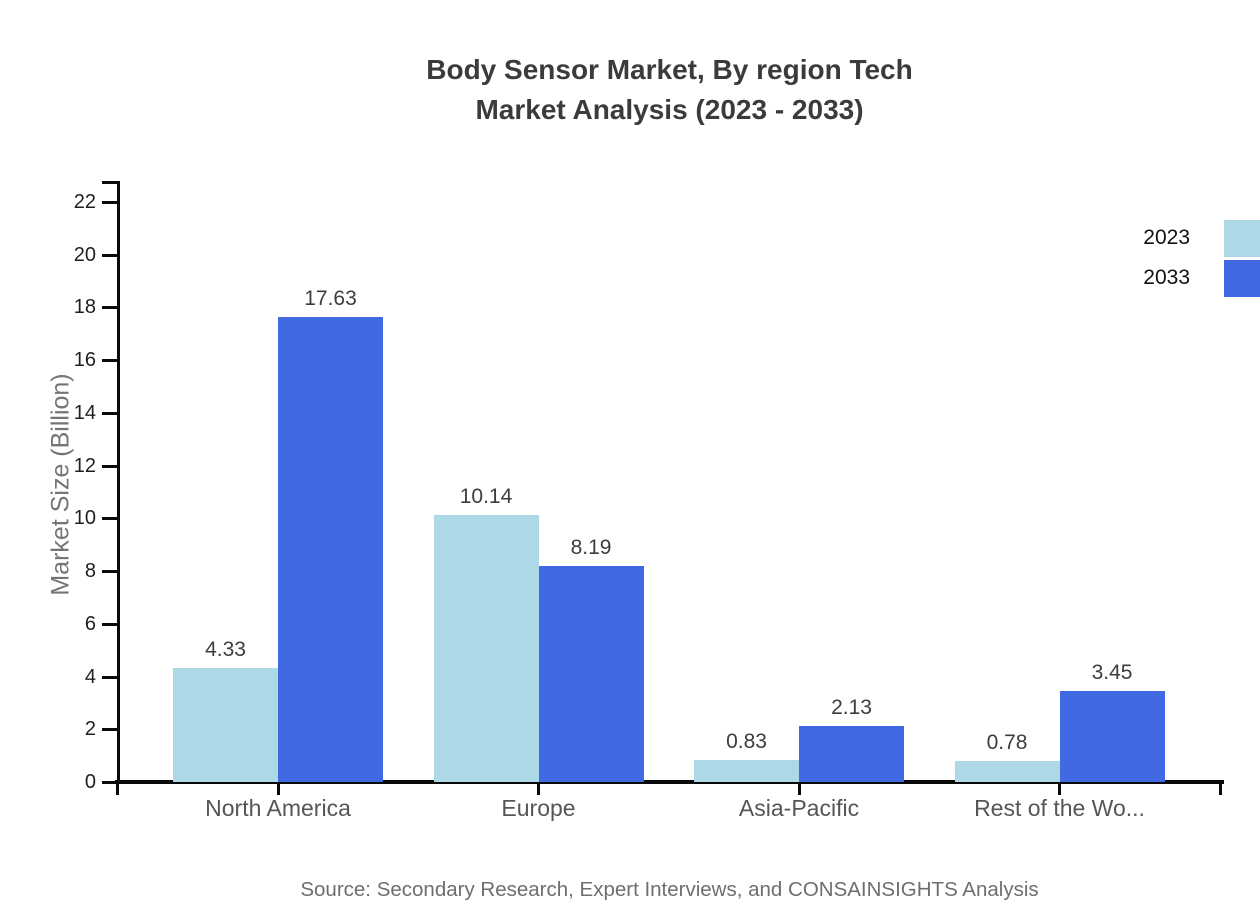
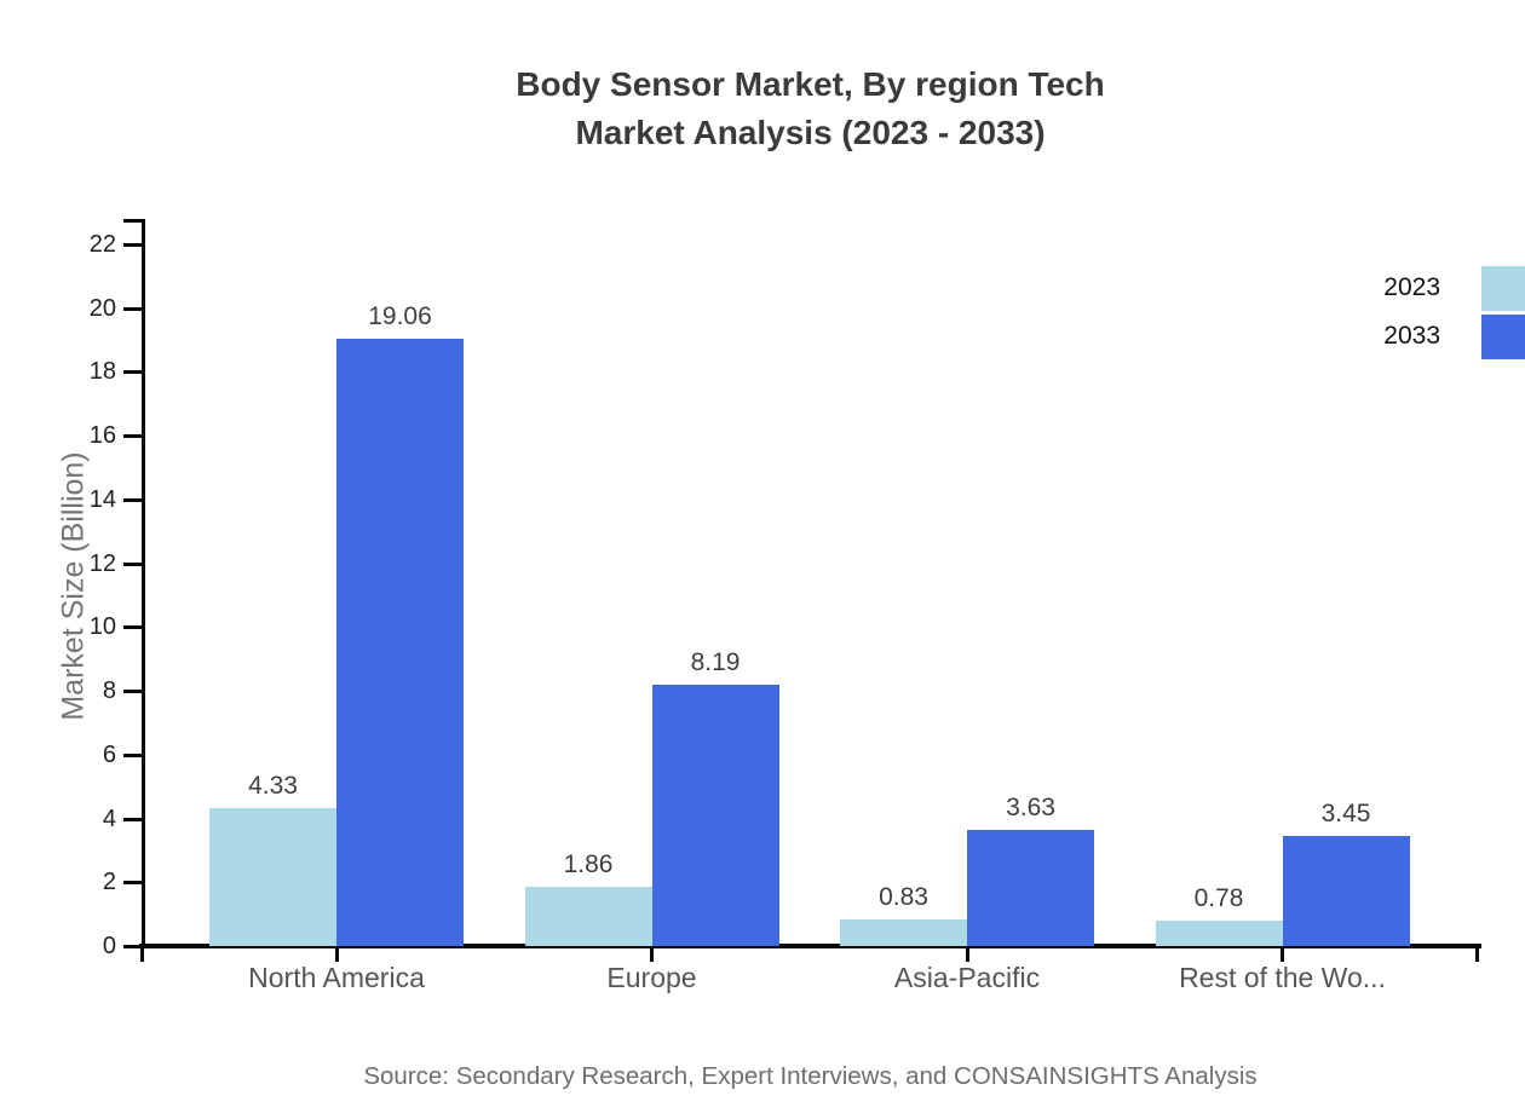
2033/North America: 17.63 -> 19.06
2023/Europe: 10.14 -> 1.86
2033/Asia-Pacific: 2.13 -> 3.63
